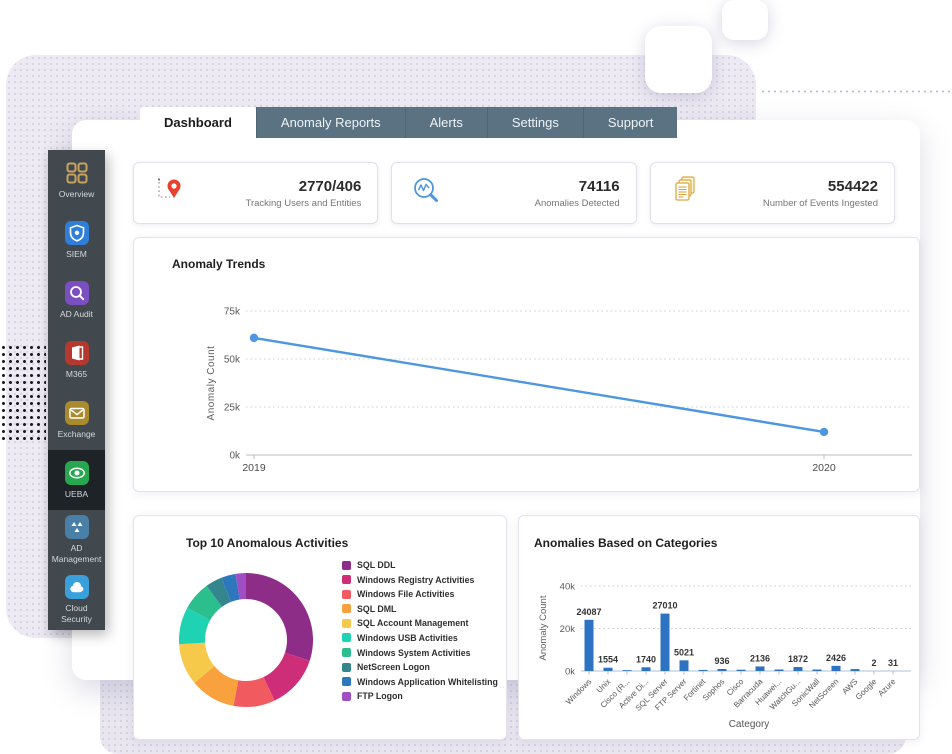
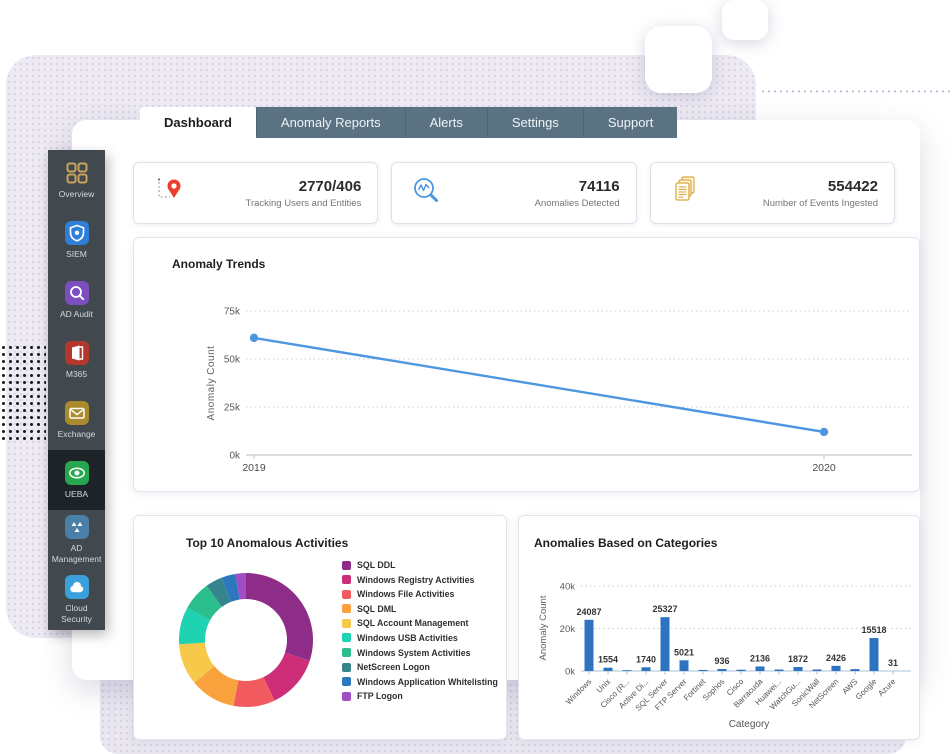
Anomalies Based on Categories/SQL Server: 27010 -> 25327
Anomalies Based on Categories/Google: 2 -> 15518
